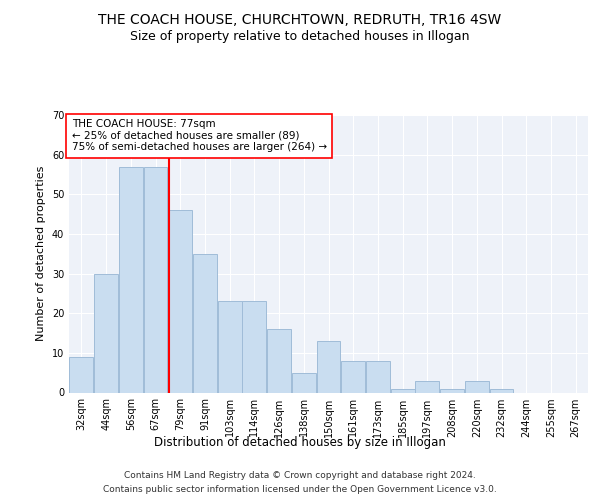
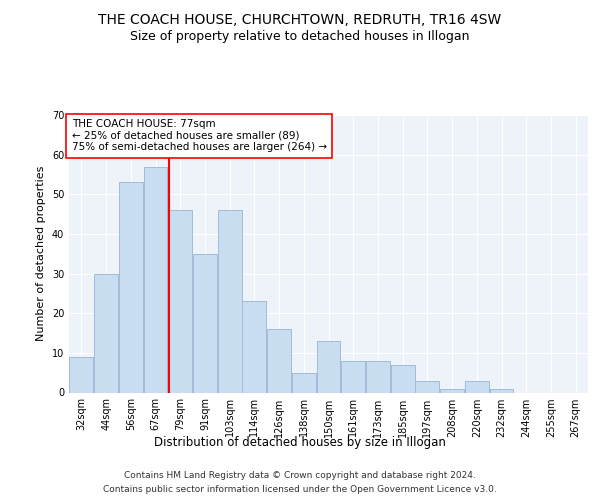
56sqm: 57 -> 53
103sqm: 23 -> 46
185sqm: 1 -> 7
